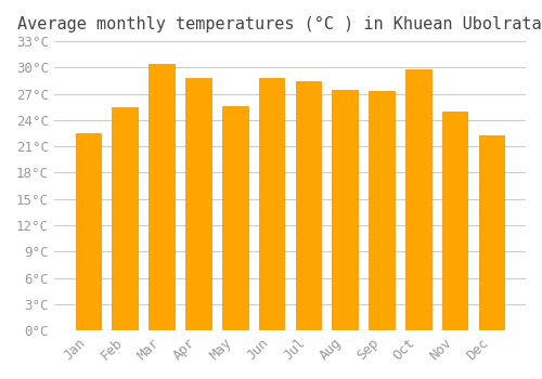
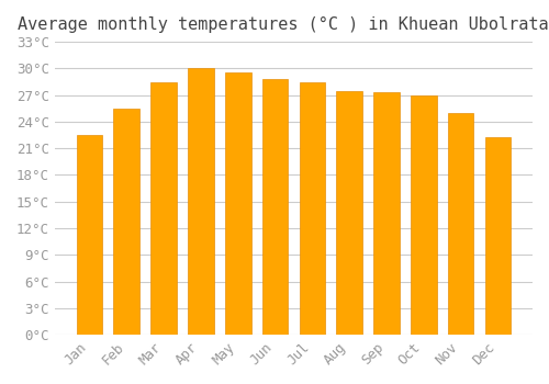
Mar: 30.4°C -> 28.5°C
Apr: 28.8°C -> 30.1°C
May: 25.6°C -> 29.5°C
Oct: 29.8°C -> 27.0°C
